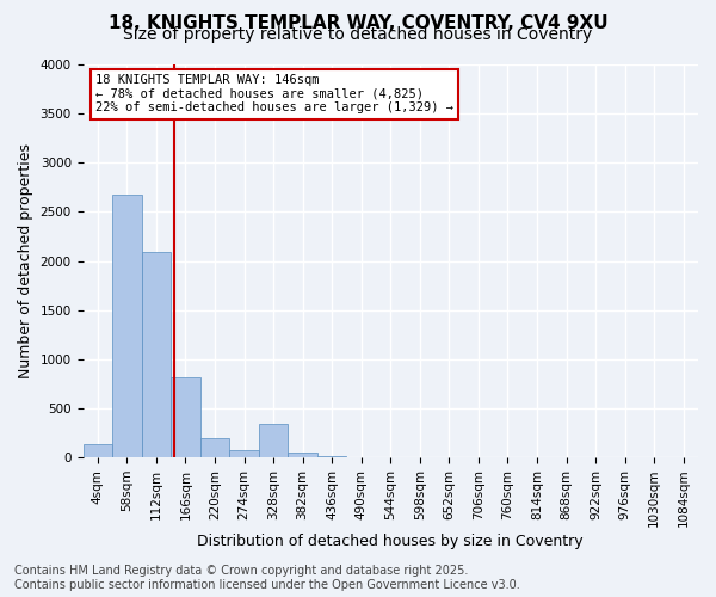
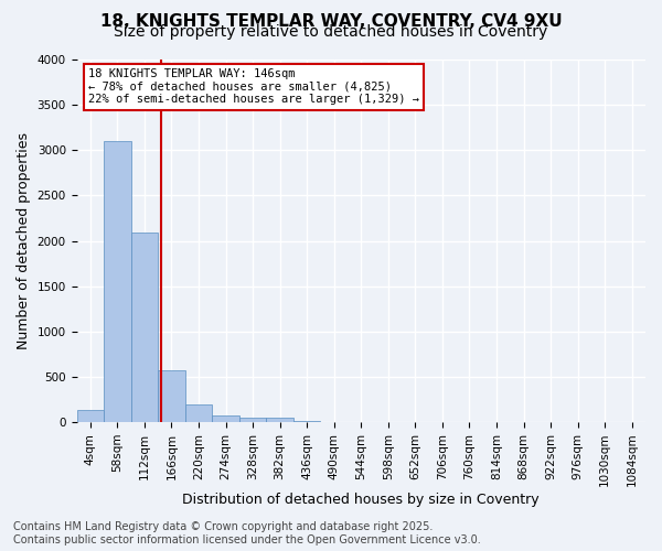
58sqm: 2680 -> 3100
166sqm: 820 -> 580
328sqm: 340 -> 60
